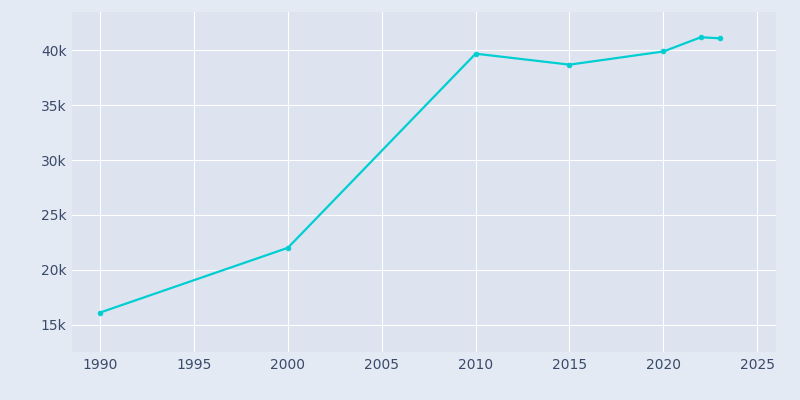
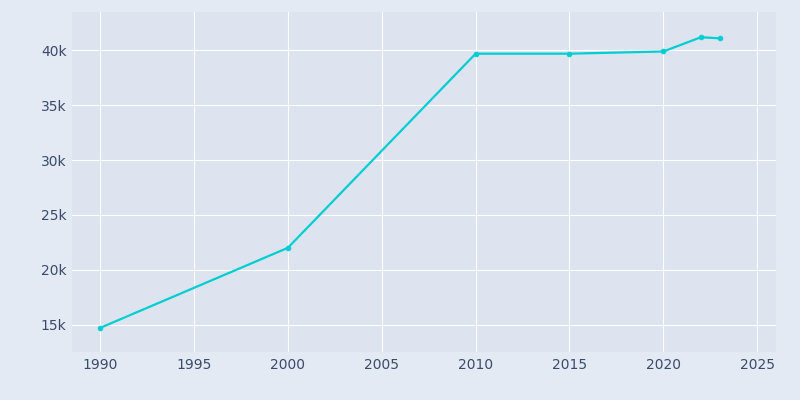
1990: 16.1k -> 14.7k
2015: 38.7k -> 39.7k
